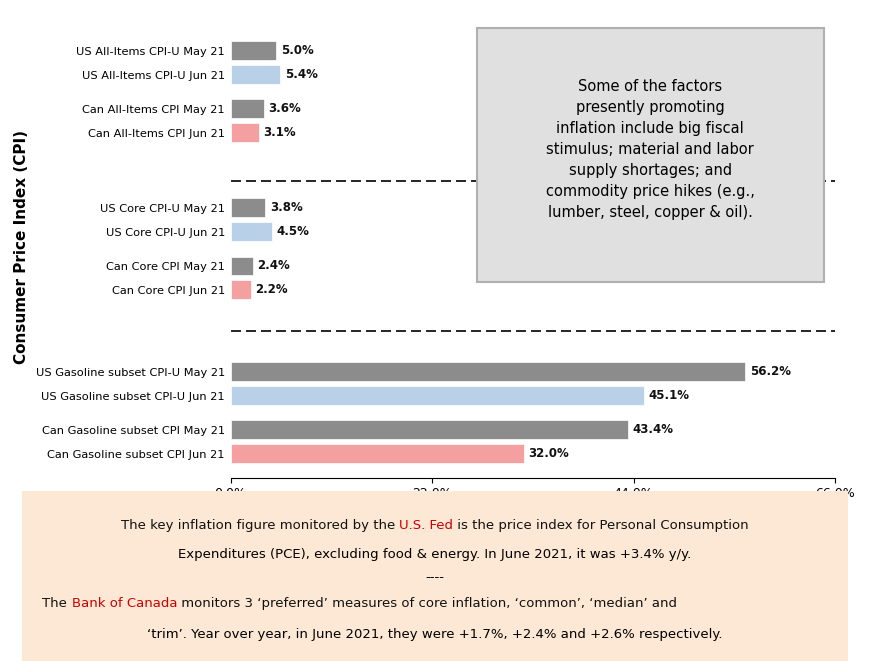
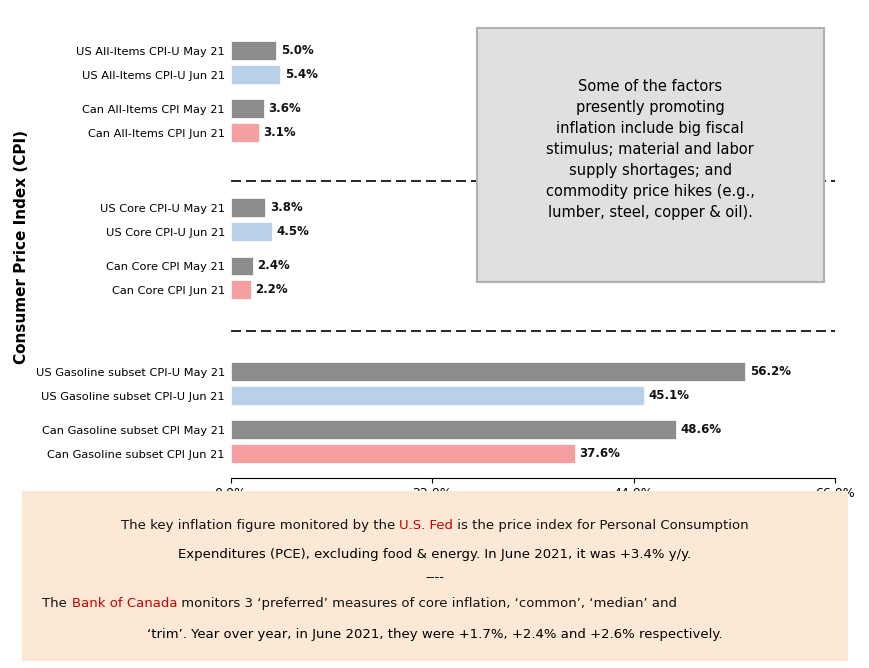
Can Gasoline subset CPI May 21: 43.4% -> 48.6%
Can Gasoline subset CPI Jun 21: 32.0% -> 37.6%
